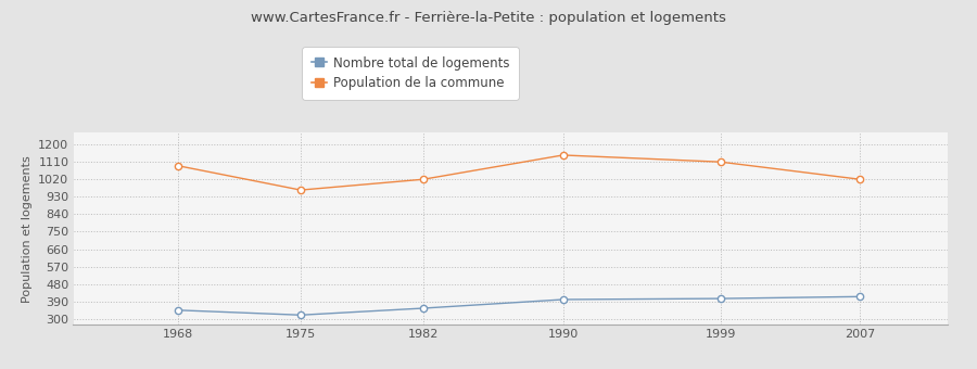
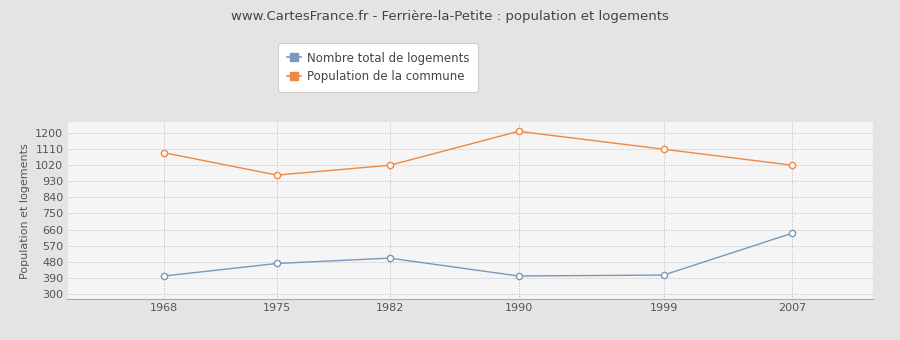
Nombre total de logements/1968: 340 -> 400
Nombre total de logements/1975: 320 -> 470
Nombre total de logements/1982: 360 -> 500
Population de la commune/1990: 1140 -> 1210
Nombre total de logements/2007: 420 -> 640
